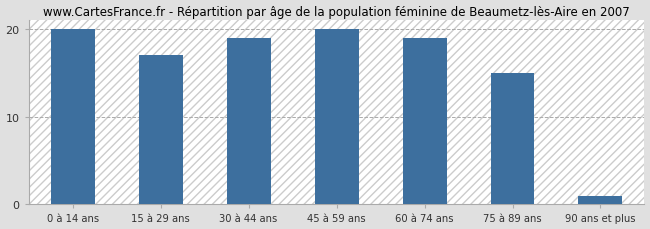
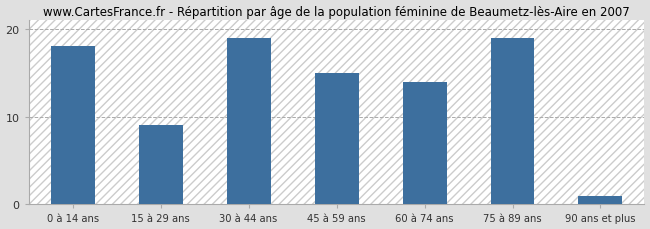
0 à 14 ans: 20 -> 18
15 à 29 ans: 17 -> 9
45 à 59 ans: 20 -> 15
60 à 74 ans: 19 -> 14
75 à 89 ans: 15 -> 19
